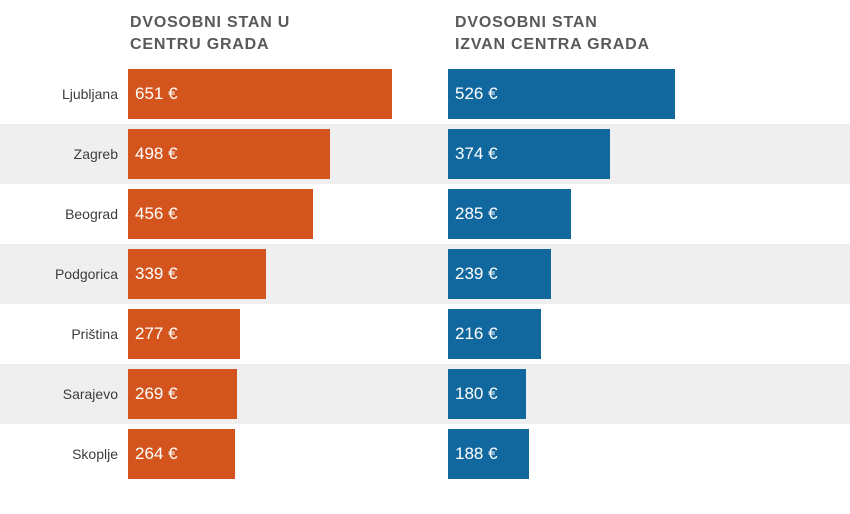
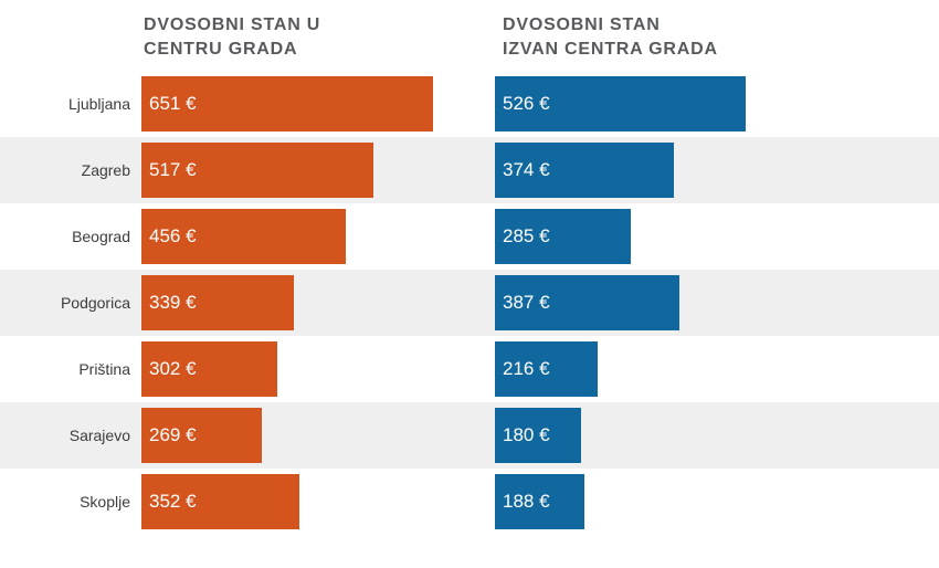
DVOSOBNI STAN U CENTRU GRADA/Zagreb: 498 -> 517
DVOSOBNI STAN IZVAN CENTRA GRADA/Podgorica: 239 -> 387
DVOSOBNI STAN U CENTRU GRADA/Priština: 277 -> 302
DVOSOBNI STAN U CENTRU GRADA/Skoplje: 264 -> 352
